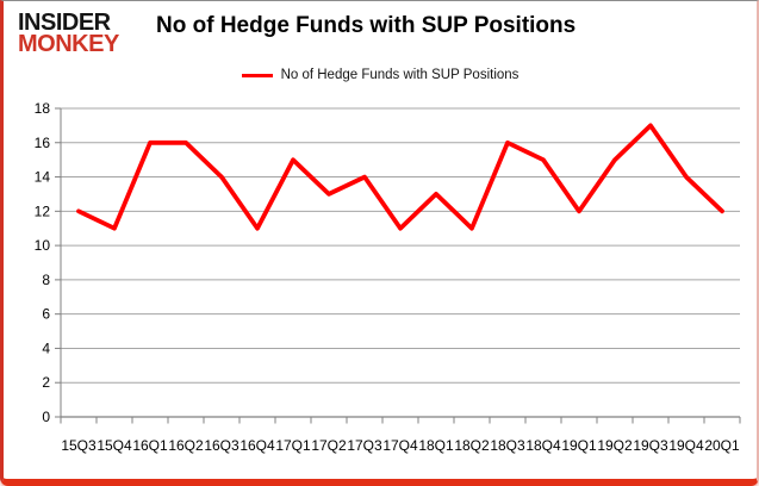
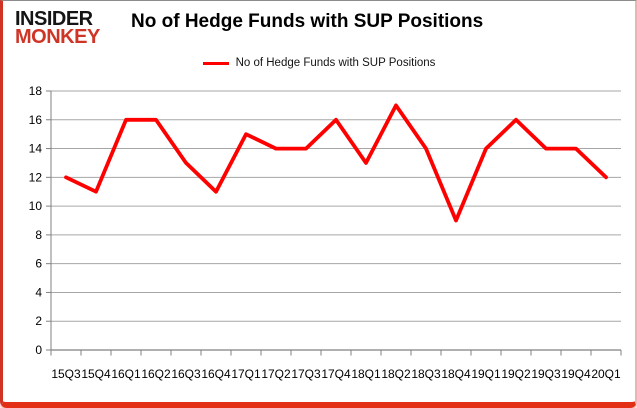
16Q3: 14 -> 13
17Q2: 13 -> 14
17Q4: 11 -> 16
18Q2: 11 -> 17
18Q3: 16 -> 14
18Q4: 15 -> 9
19Q1: 12 -> 14
19Q2: 15 -> 16
19Q3: 17 -> 14
